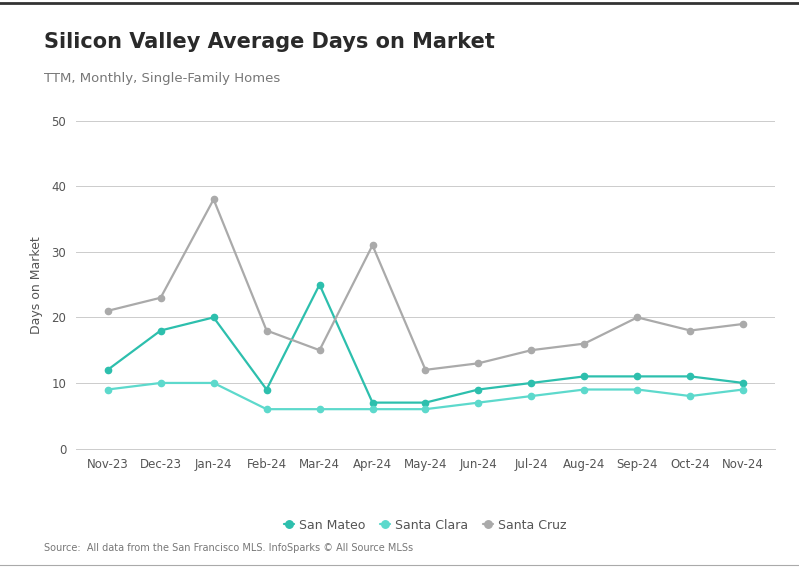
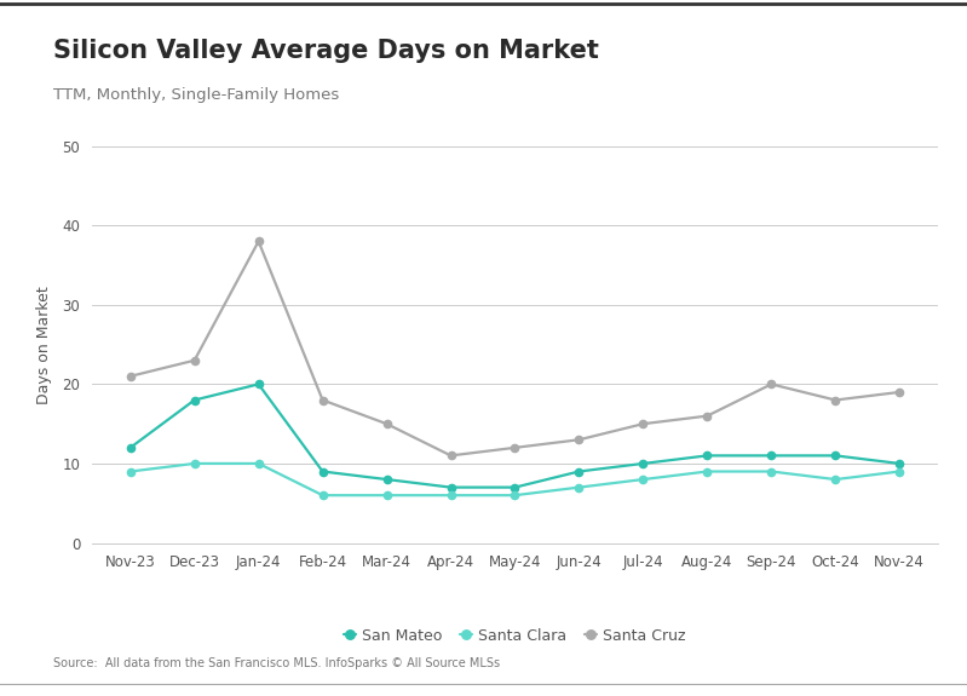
San Mateo/Mar-24: 25 -> 8
Santa Cruz/Apr-24: 31 -> 11
